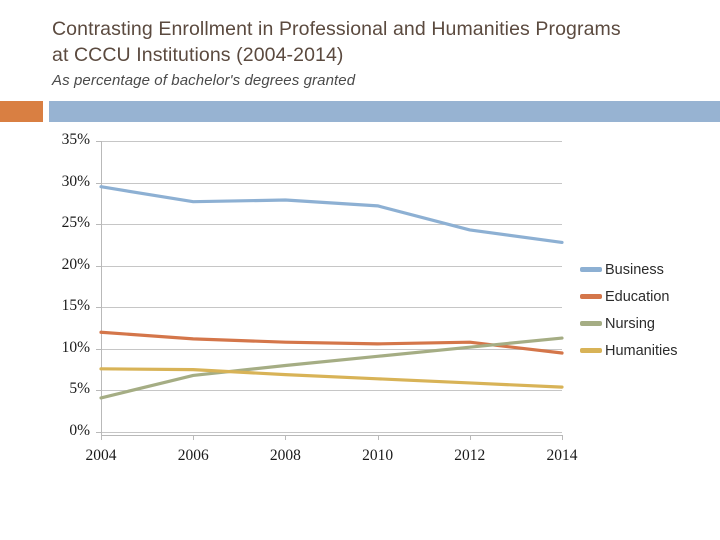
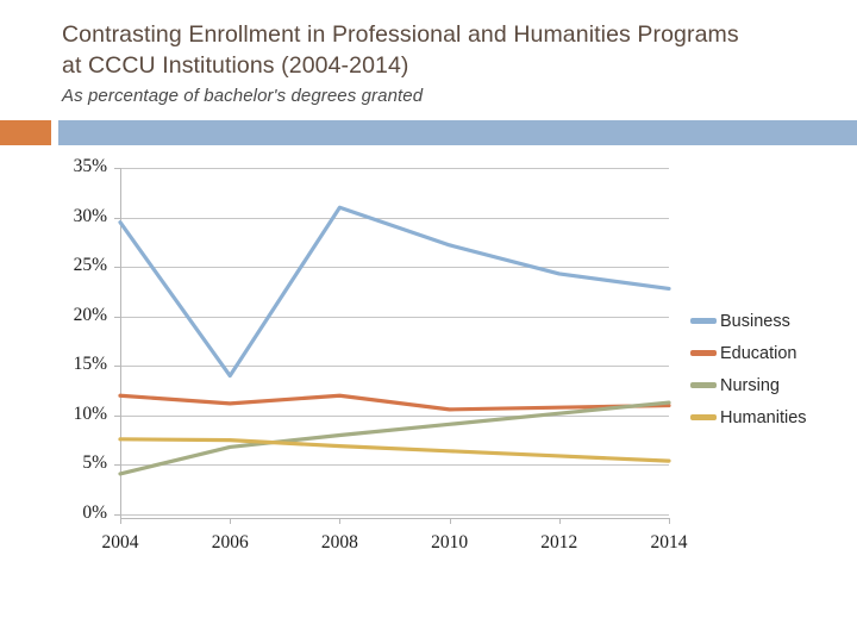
Business/2006: 28% -> 14%
Business/2008: 28% -> 31%
Education/2008: 11% -> 12%
Education/2014: 10% -> 11%
